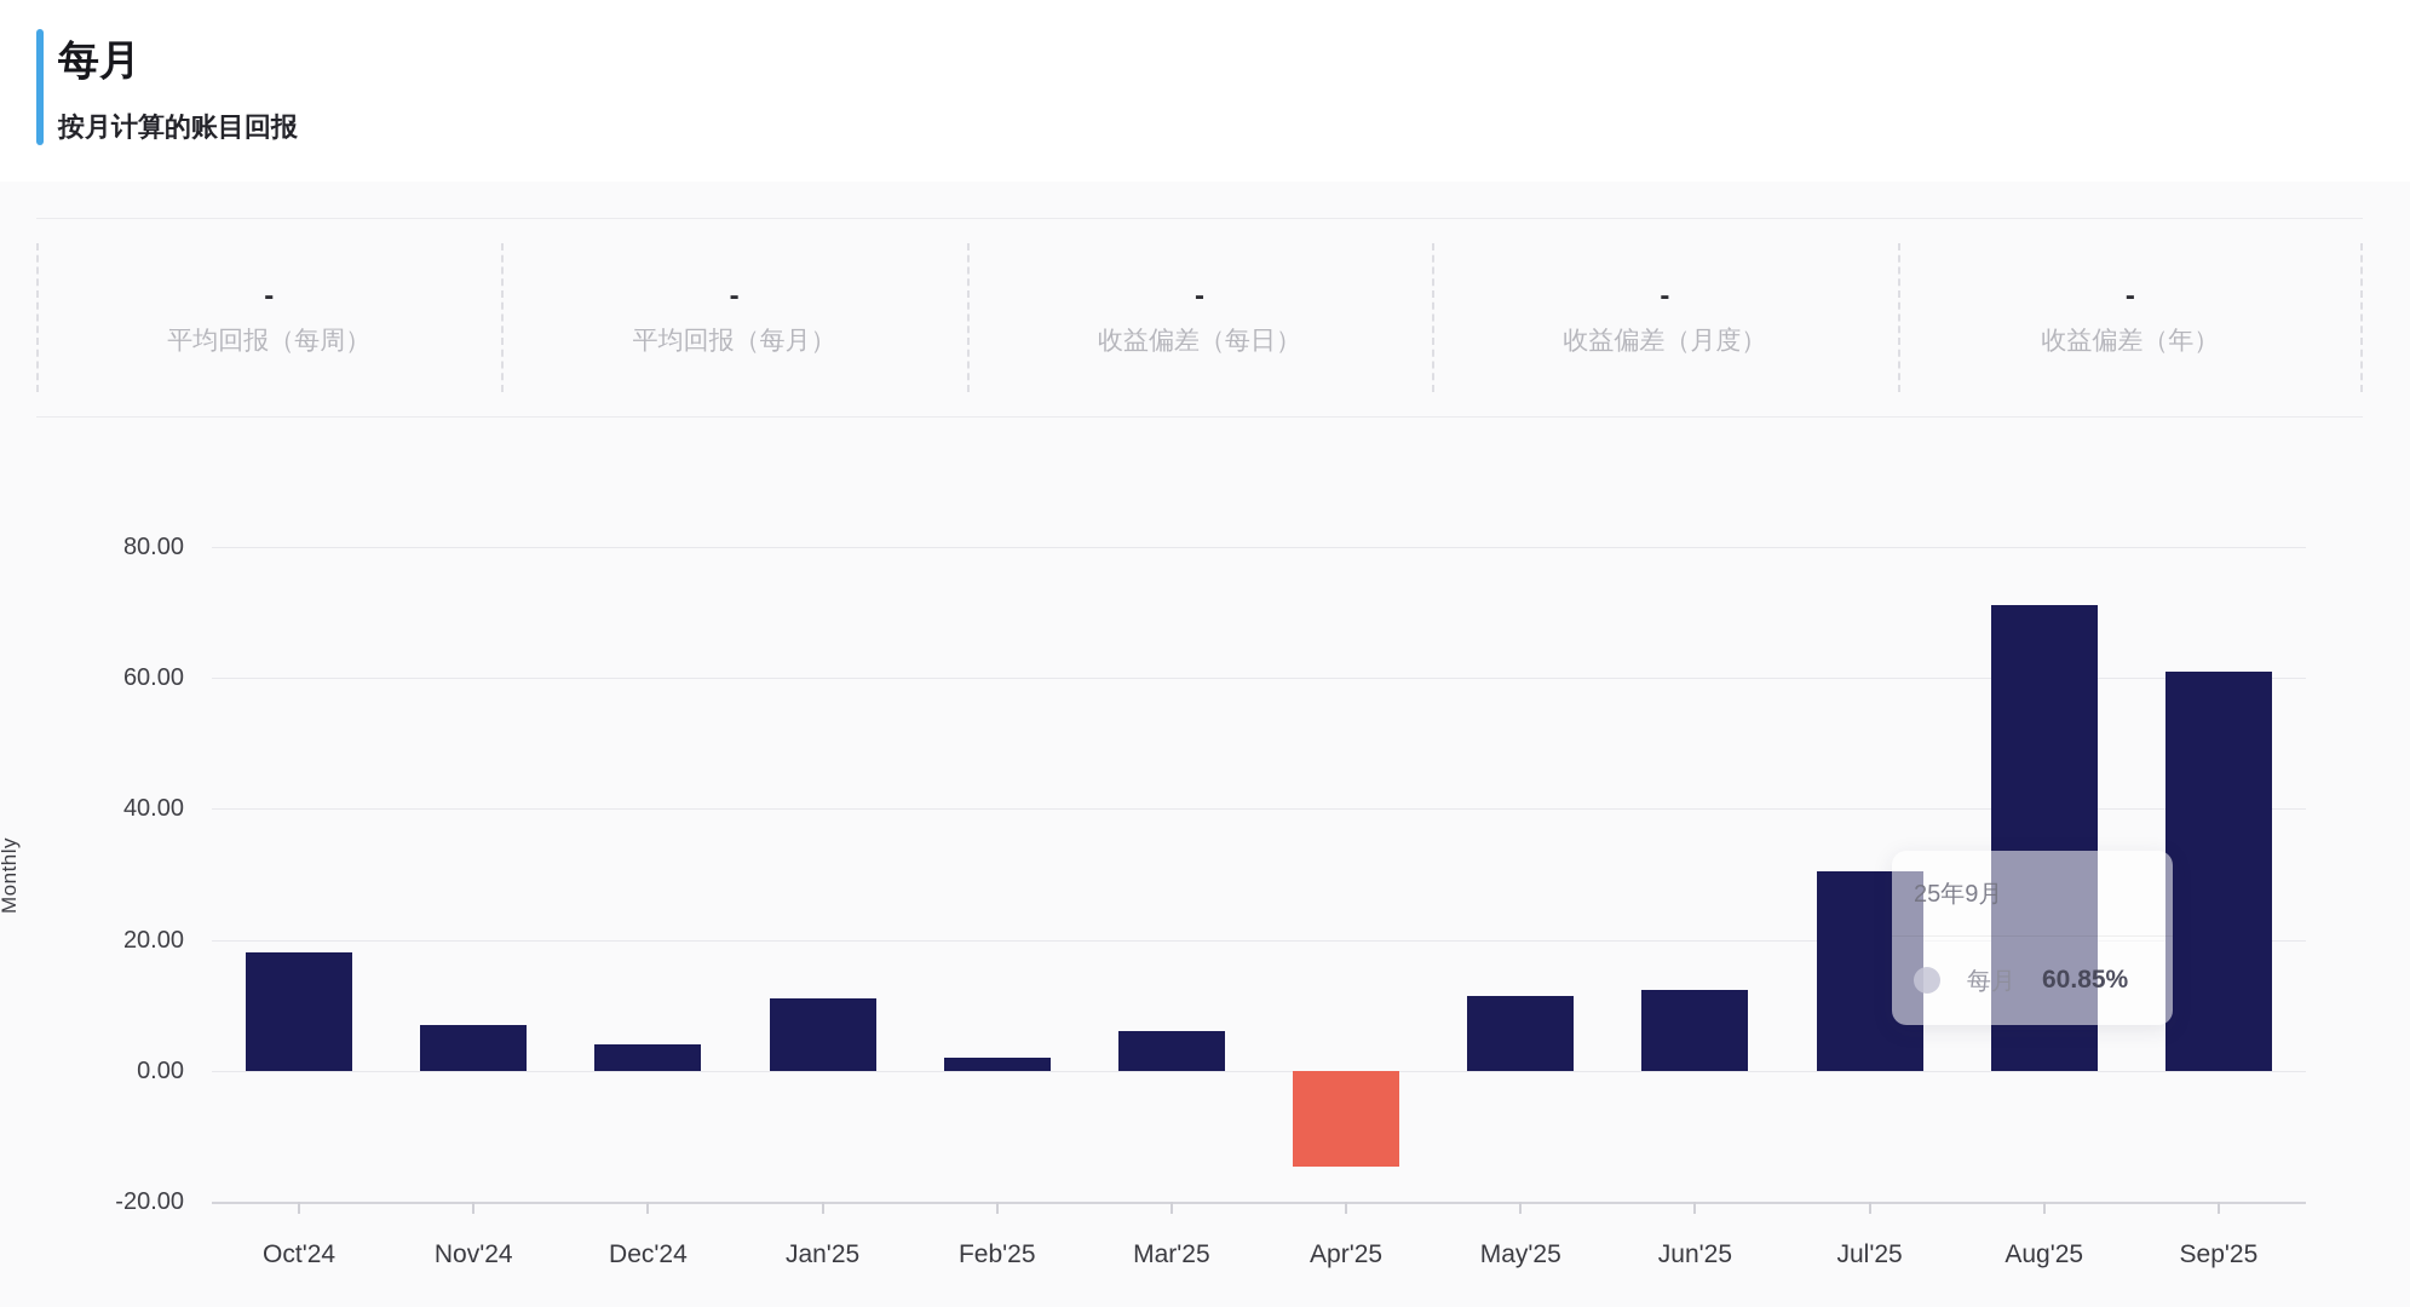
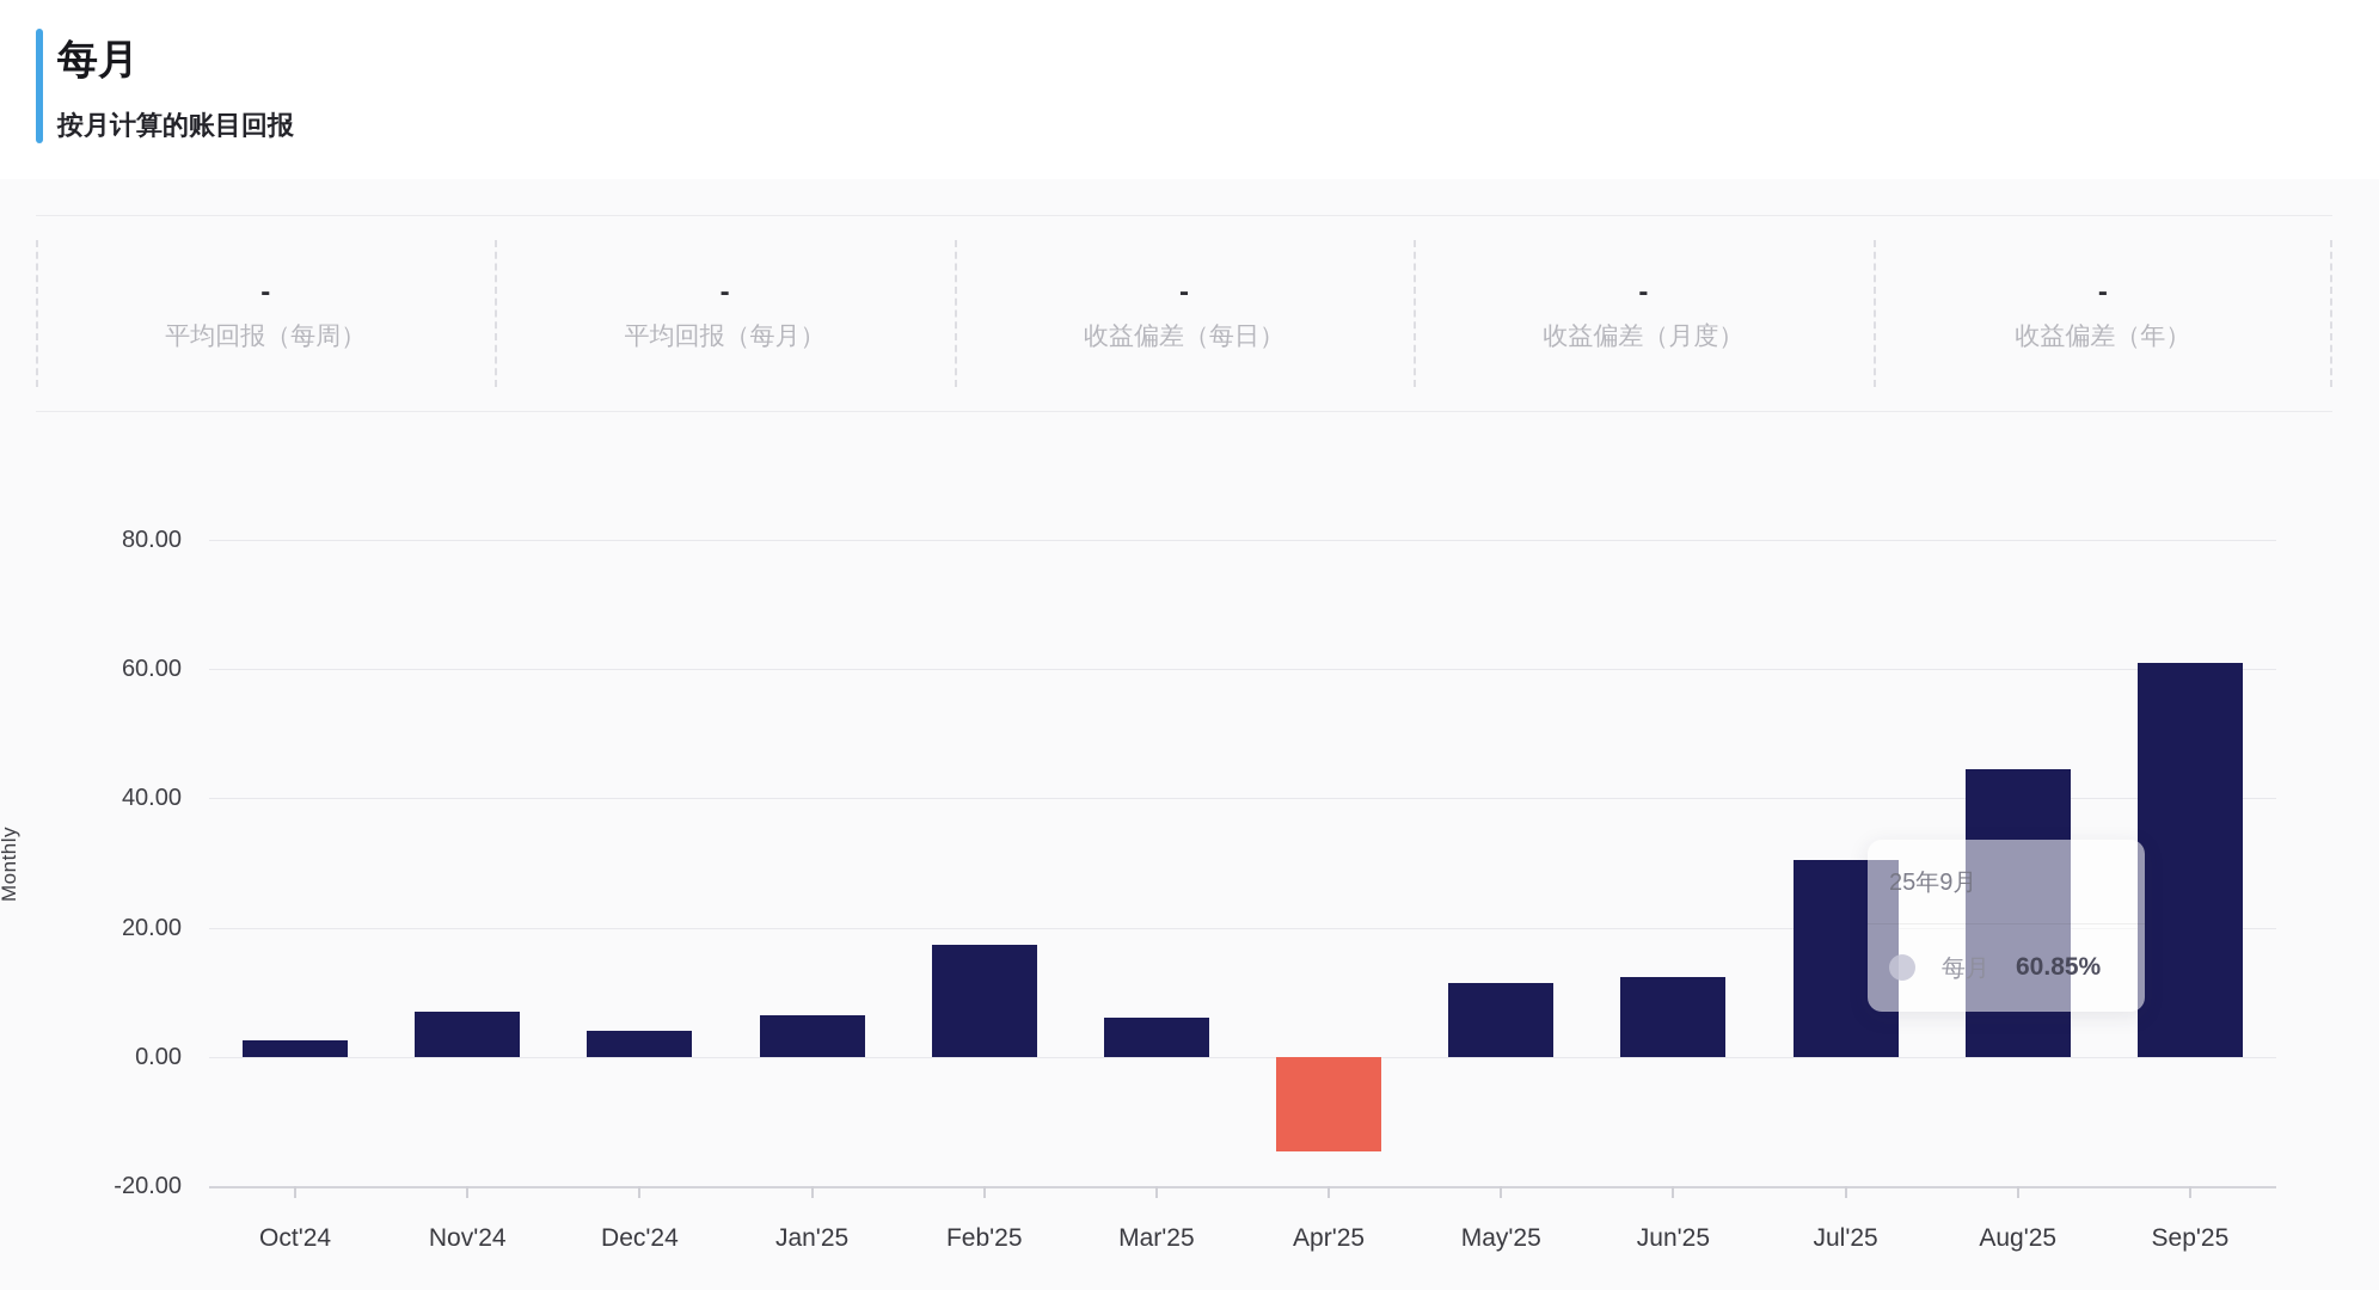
Oct'24: 18 -> 3
Jan'25: 11 -> 6
Feb'25: 2 -> 17
Aug'25: 71 -> 44
